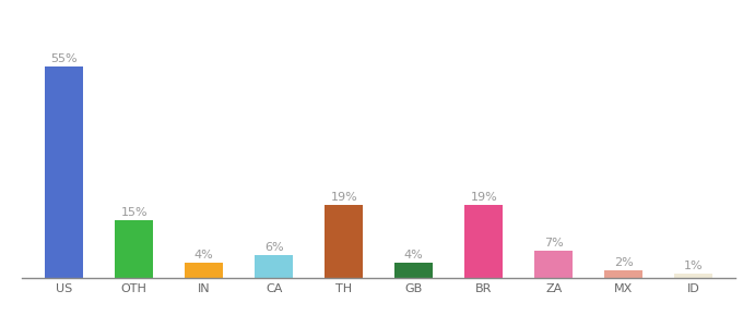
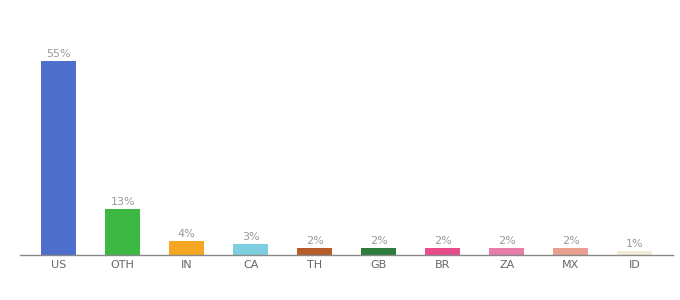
OTH: 15% -> 13%
CA: 6% -> 3%
TH: 19% -> 2%
GB: 4% -> 2%
BR: 19% -> 2%
ZA: 7% -> 2%
